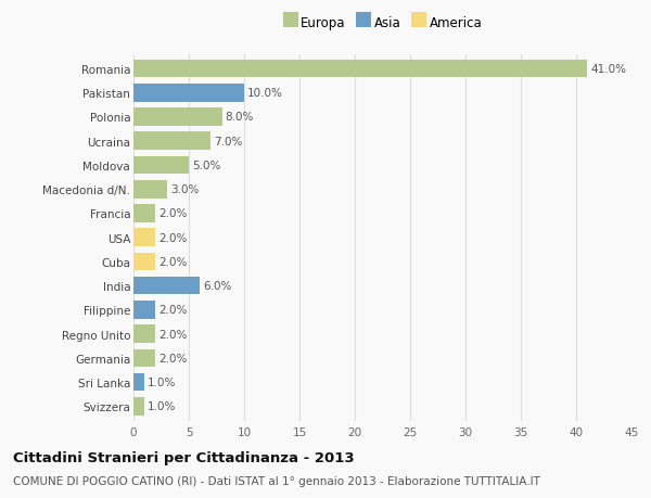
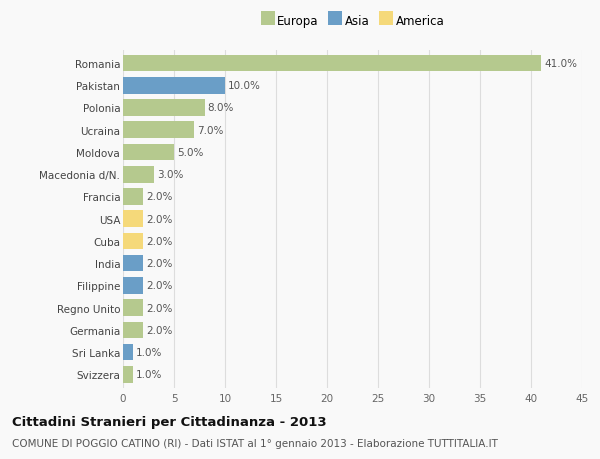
India: 6.0% -> 2.0%
